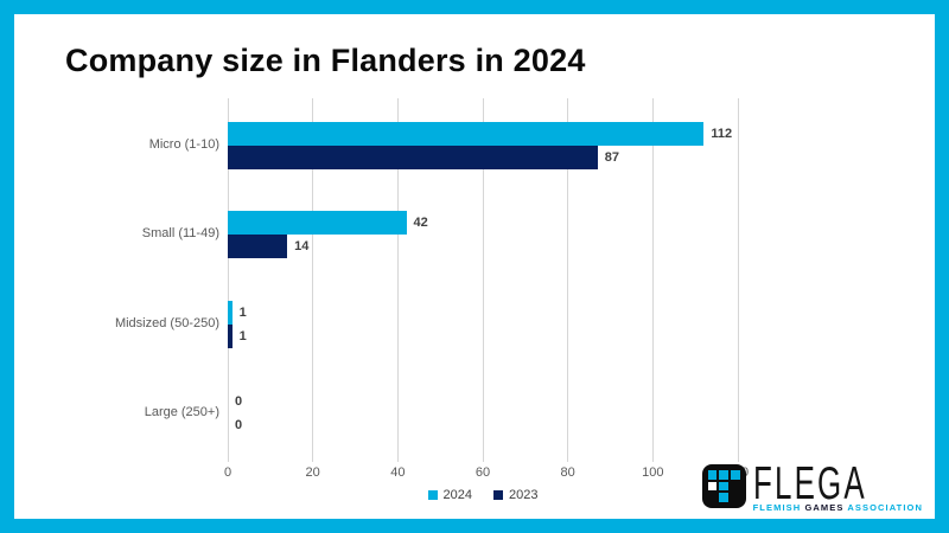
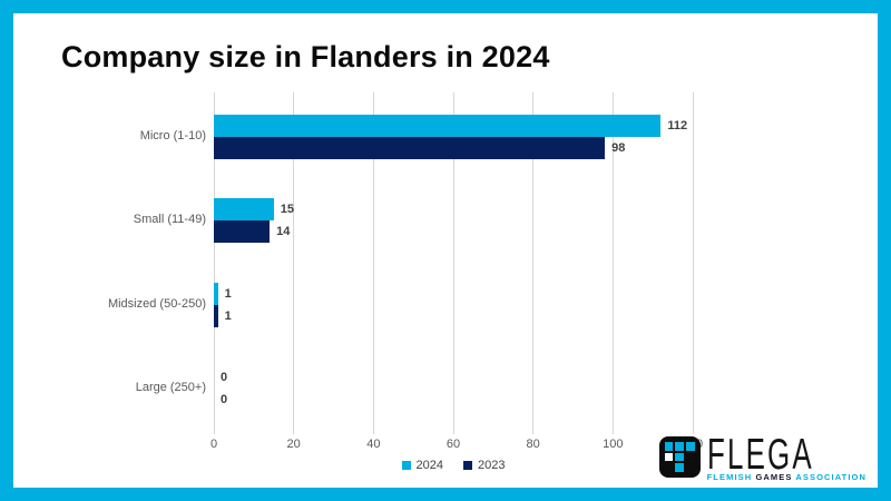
2023/Micro (1-10): 87 -> 98
2024/Small (11-49): 42 -> 15
